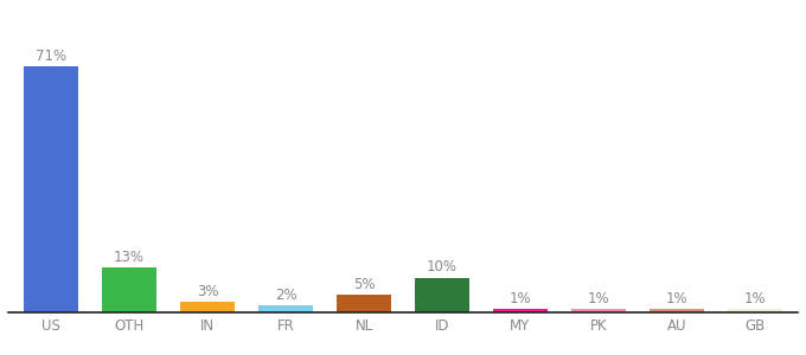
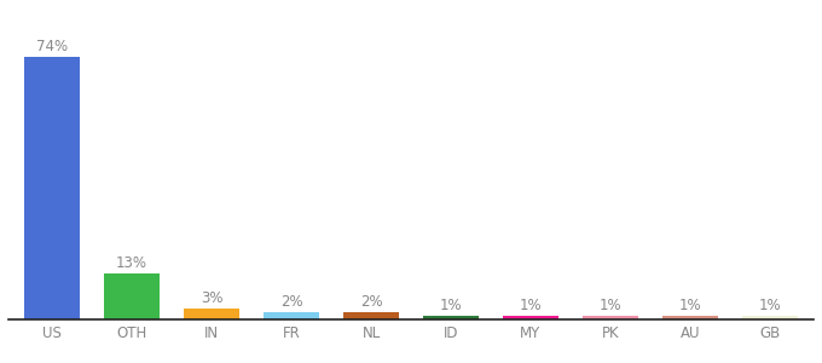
US: 71% -> 74%
NL: 5% -> 2%
ID: 10% -> 1%
